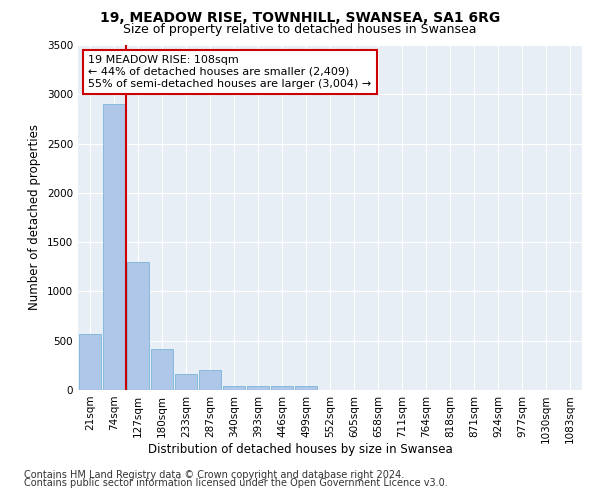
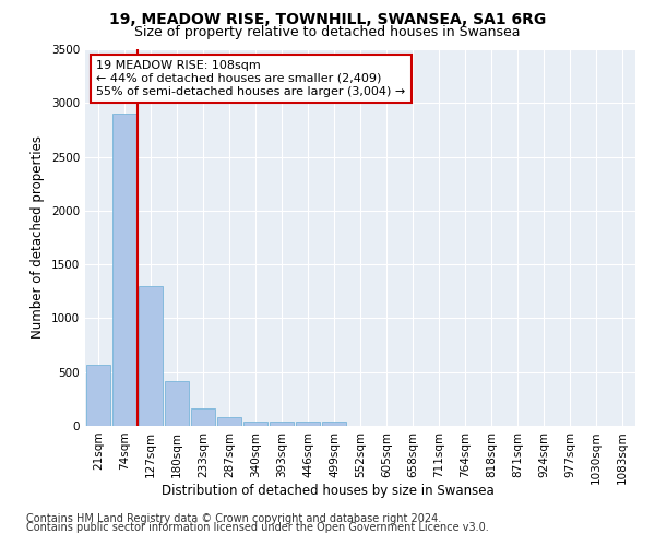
287sqm: 200 -> 80
